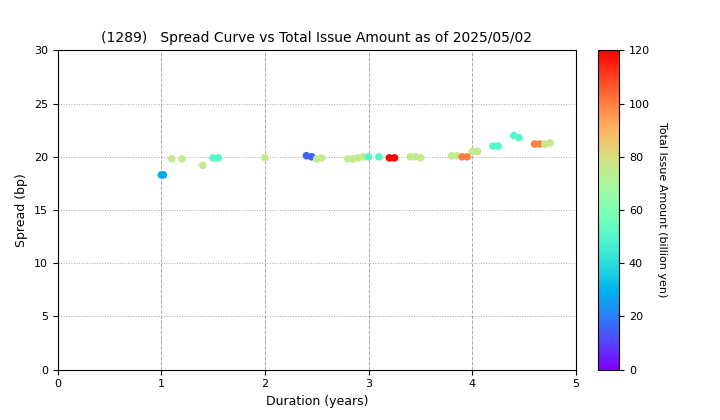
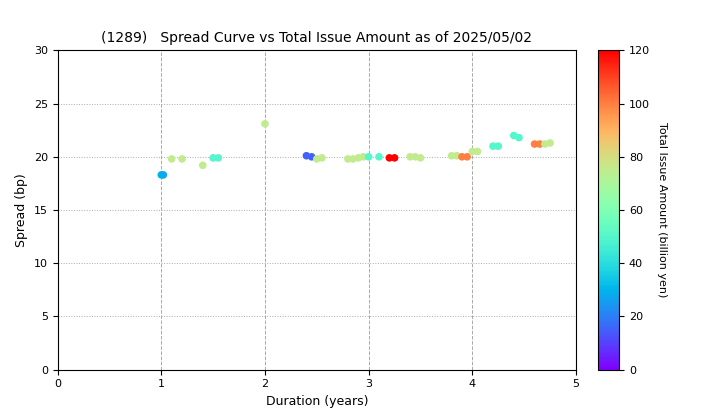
2: 19.9 -> 23.1
